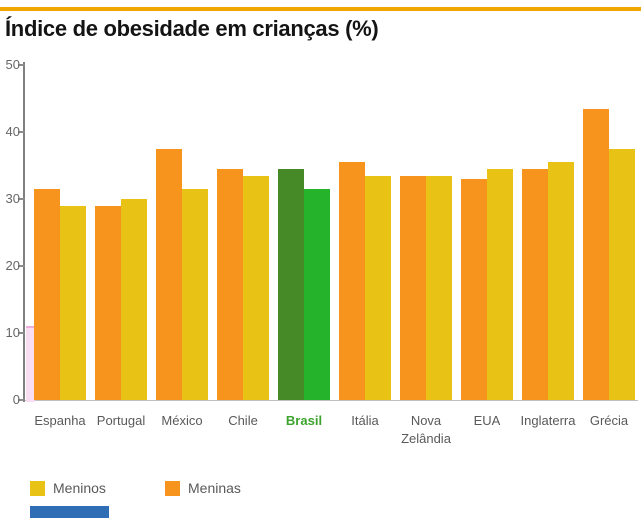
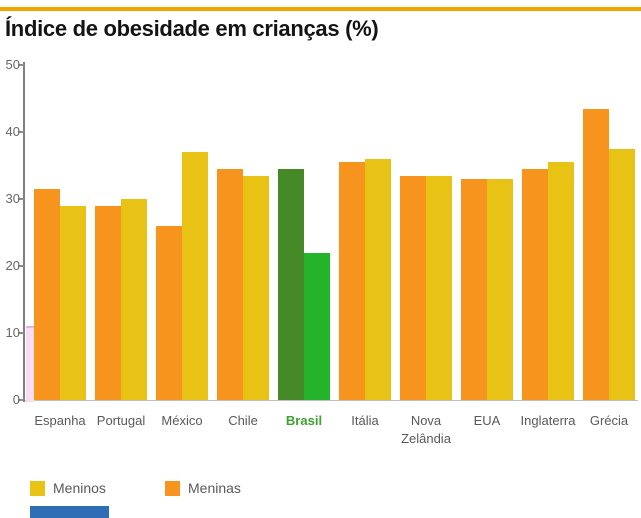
Meninas/México: 38 -> 26
Meninos/México: 32 -> 37
Meninos/Brasil: 32 -> 22
Meninos/Itália: 34 -> 36
Meninos/EUA: 34 -> 33
